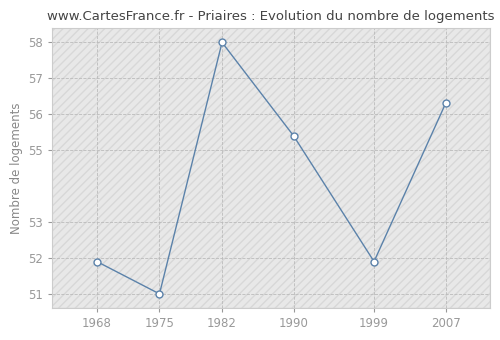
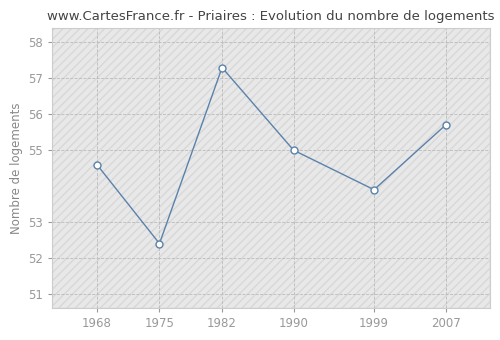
1968: 51.9 -> 54.6
1975: 51.0 -> 52.4
1982: 58.0 -> 57.3
1990: 55.4 -> 55.0
1999: 51.9 -> 53.9
2007: 56.3 -> 55.7
